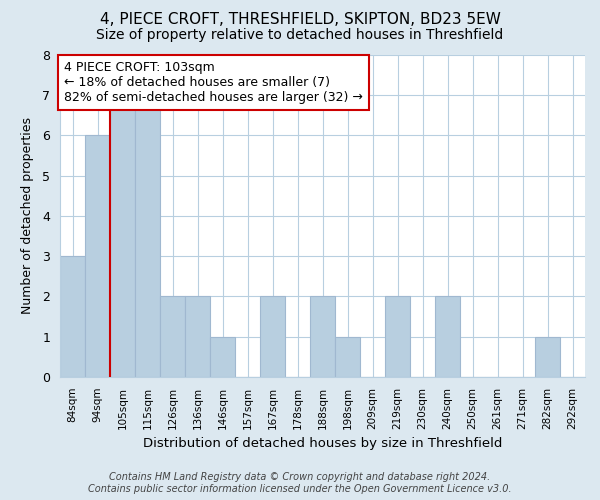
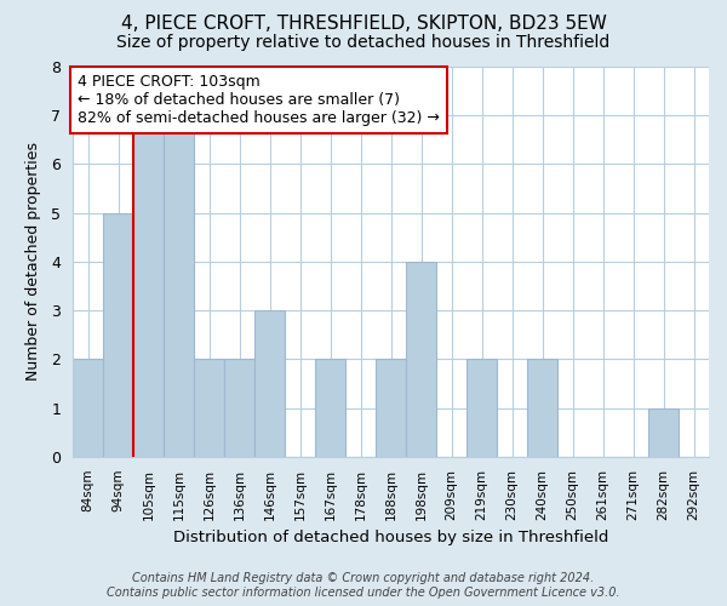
84sqm: 3 -> 2
94sqm: 6 -> 5
146sqm: 1 -> 3
198sqm: 1 -> 4
